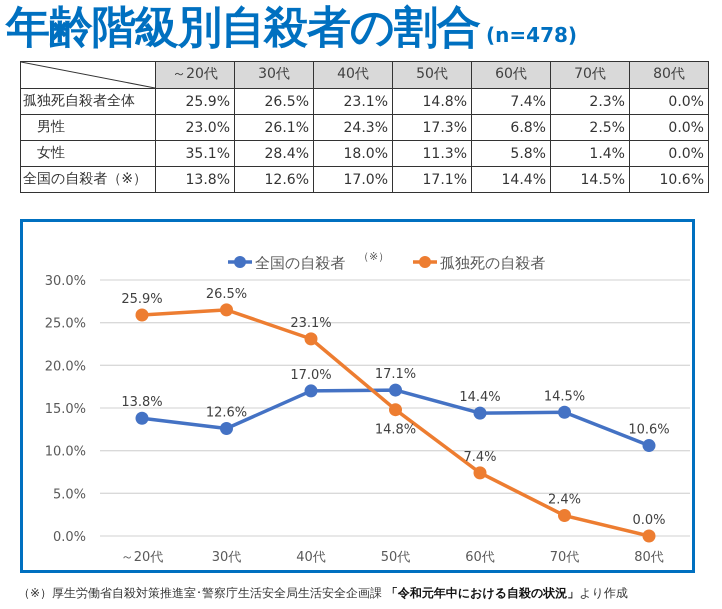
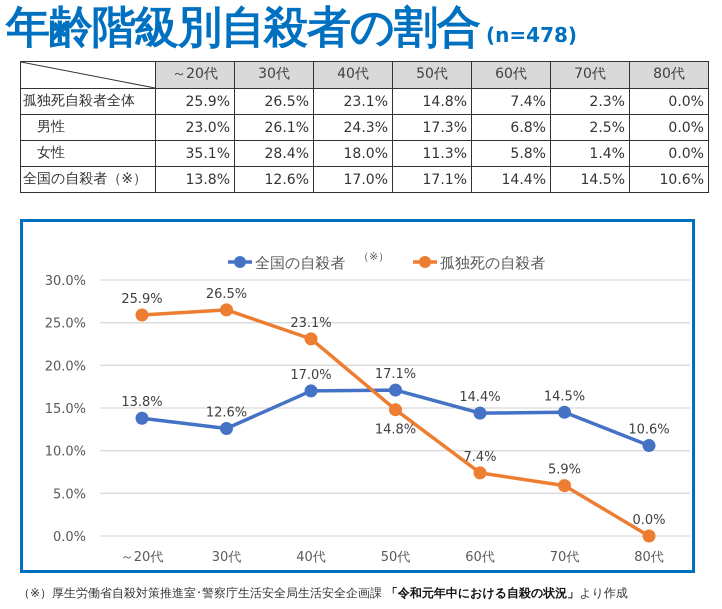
孤独死の自殺者/70代: 2.4% -> 5.9%
